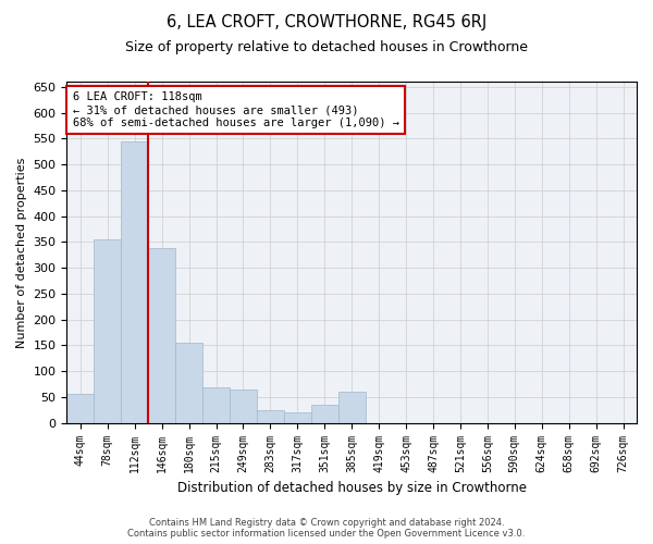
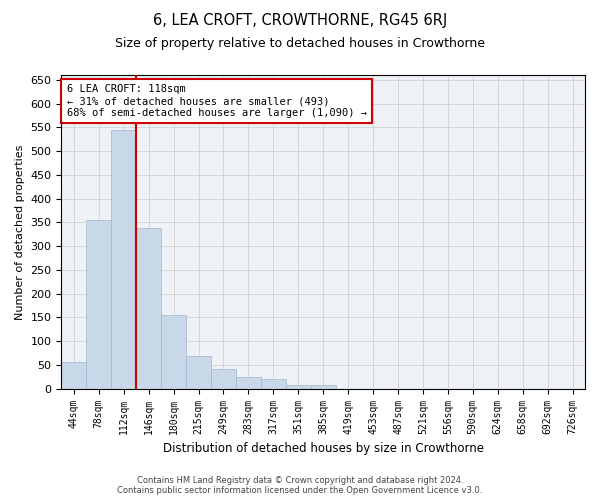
249sqm: 65 -> 42
351sqm: 35 -> 8
385sqm: 60 -> 8
